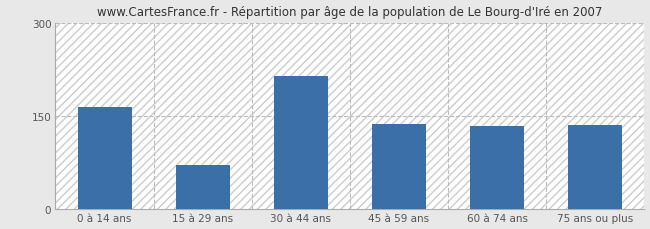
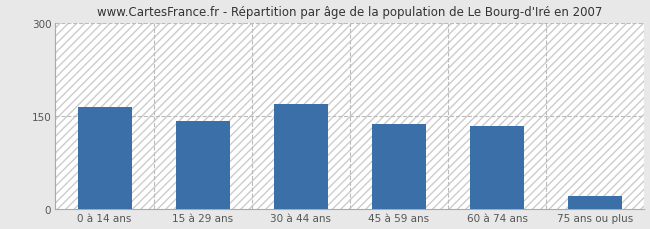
15 à 29 ans: 72 -> 142
30 à 44 ans: 214 -> 170
75 ans ou plus: 136 -> 21
